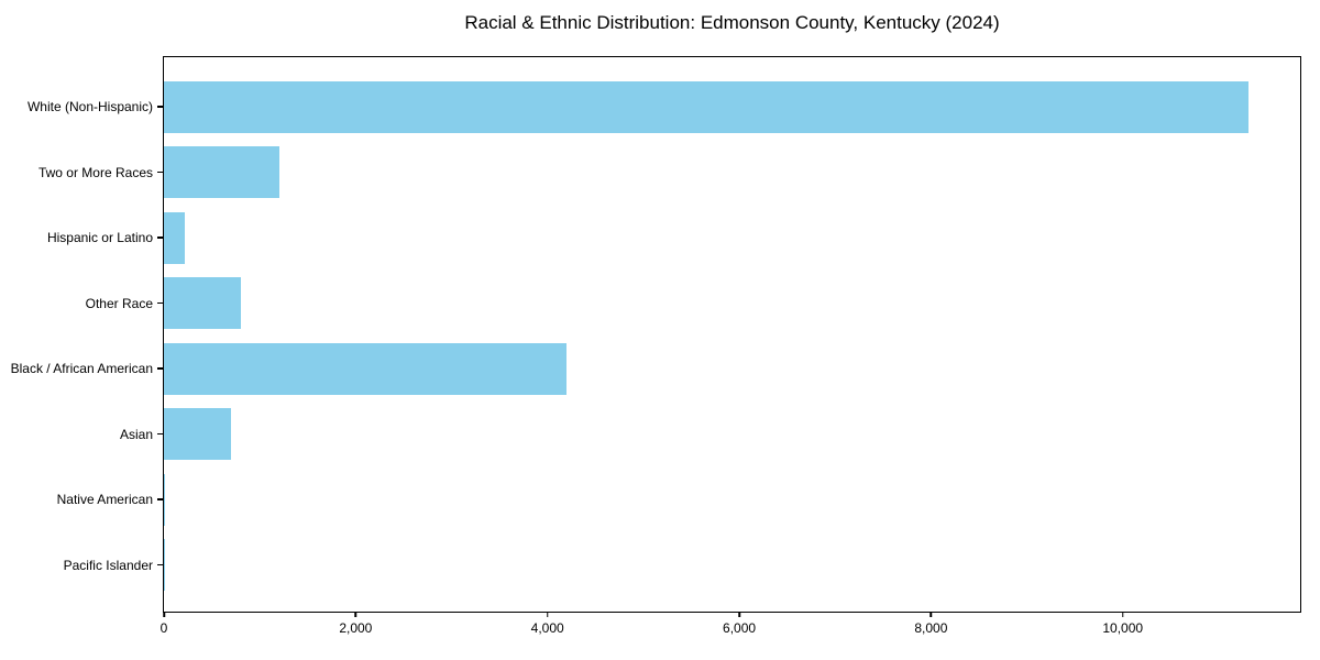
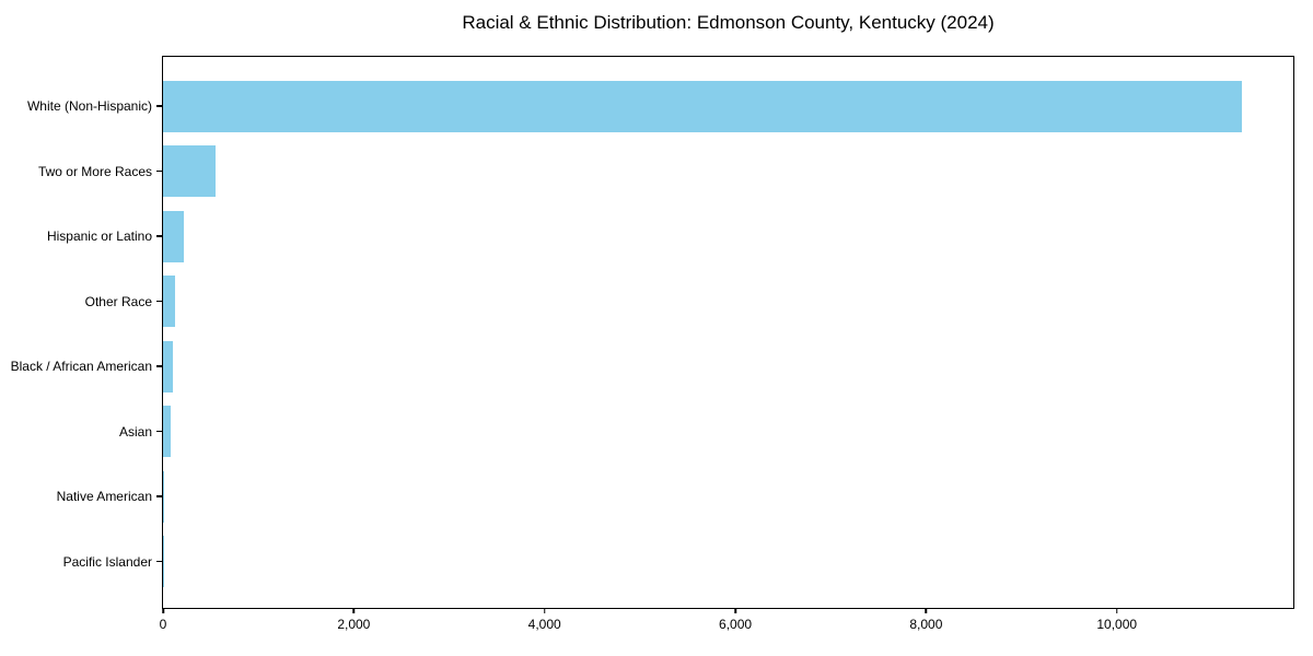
Two or More Races: 1200 -> 600
Other Race: 800 -> 100
Black / African American: 4200 -> 100
Asian: 700 -> 100
